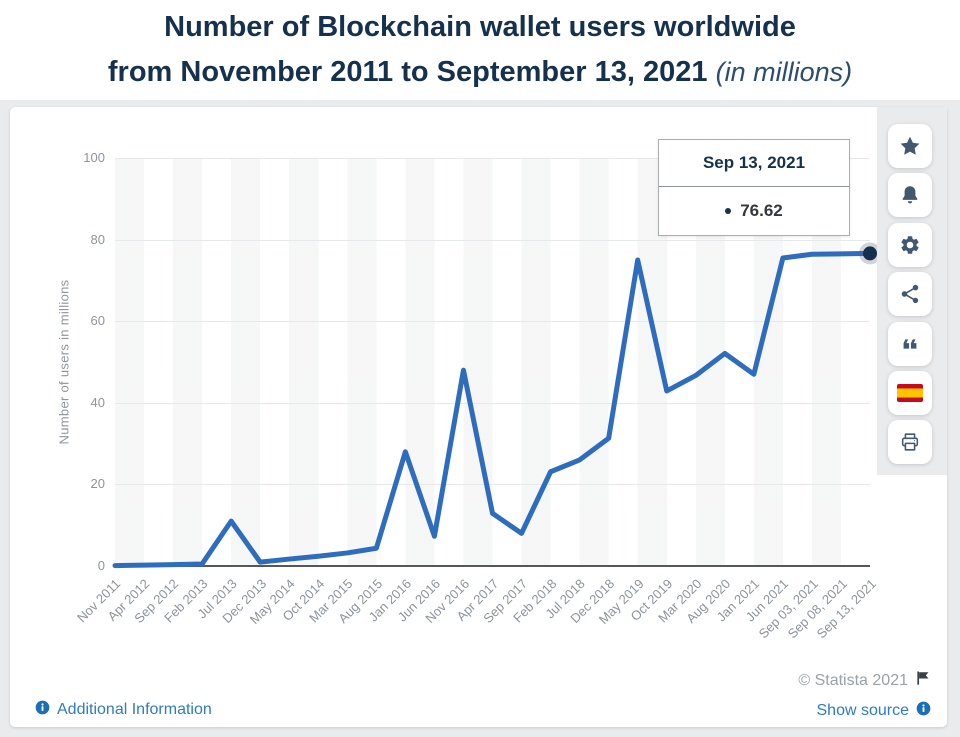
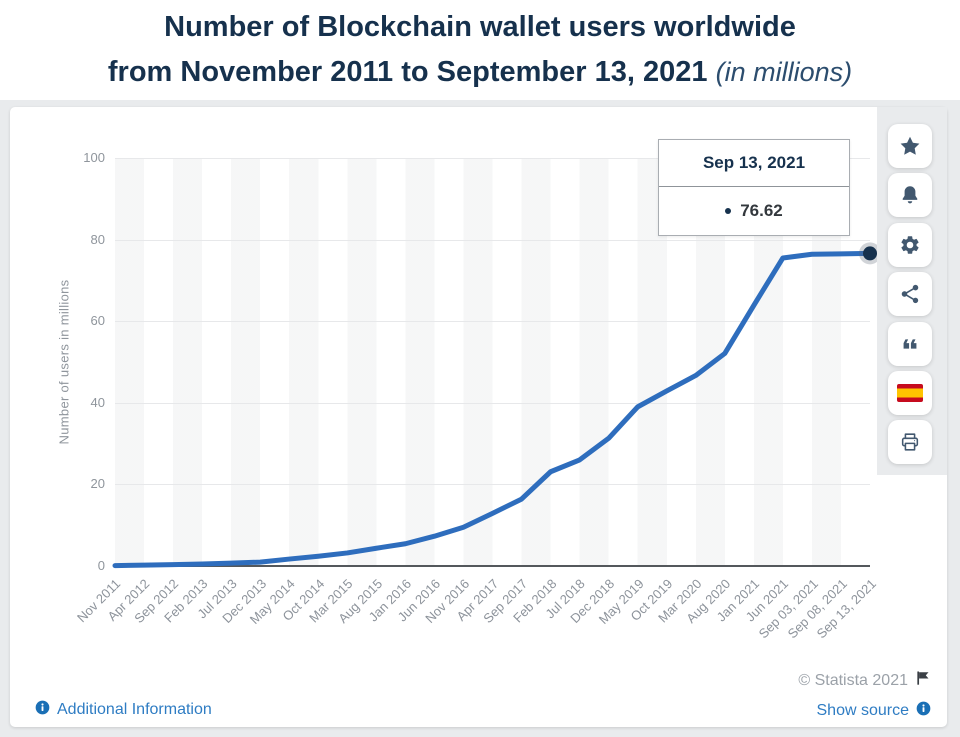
Jul 2013: 11 -> 1
Jan 2016: 28 -> 5
Nov 2016: 48 -> 10
Sep 2017: 8 -> 16
May 2019: 75 -> 39
Jan 2021: 47 -> 64
